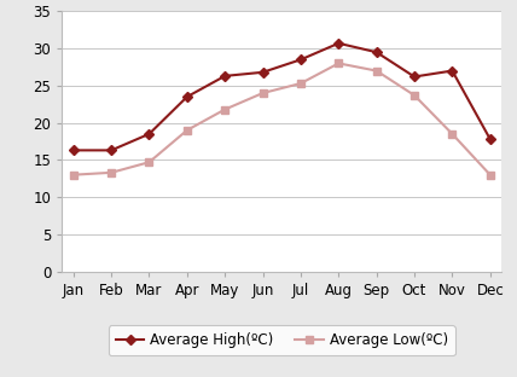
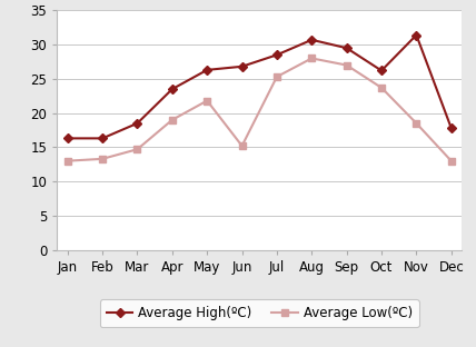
Average Low(ºC)/Jun: 24.0 -> 15.2
Average High(ºC)/Nov: 27.0 -> 31.4
